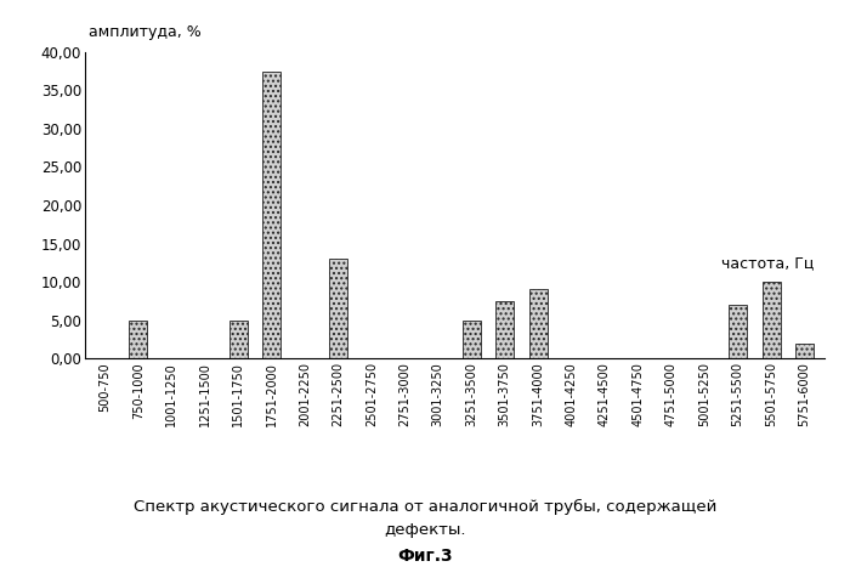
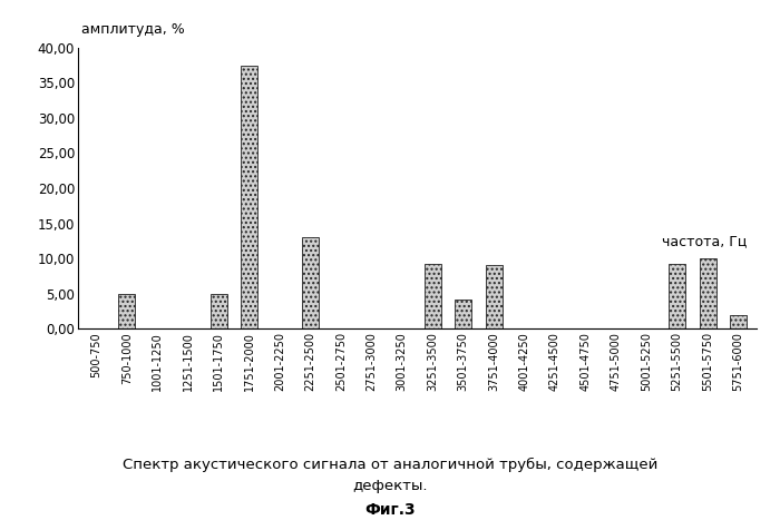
3251-3500: 5,0 -> 9,2
3501-3750: 7,5 -> 4,2
5251-5500: 7,0 -> 9,2
